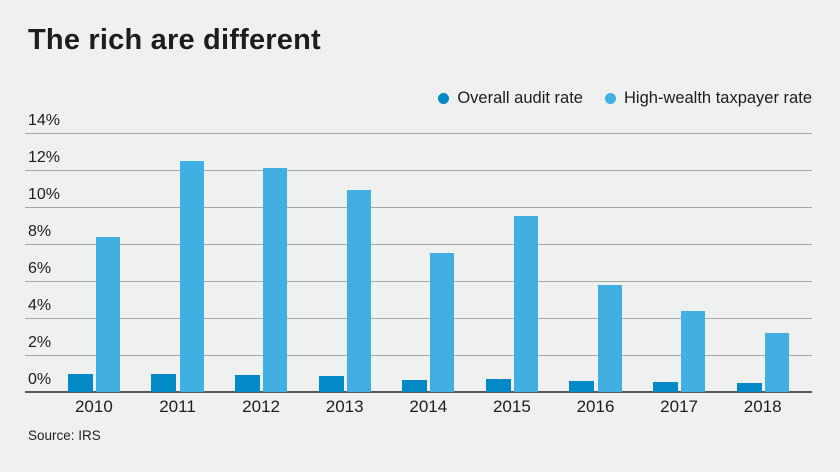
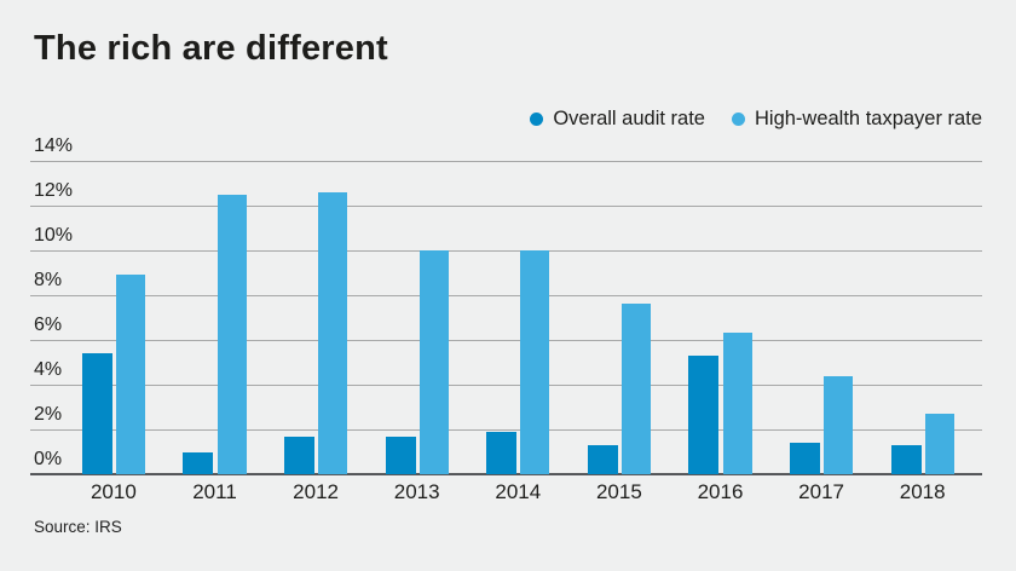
Overall audit rate/2010: 0.9% -> 5.4%
High-wealth taxpayer rate/2010: 8.4% -> 8.9%
Overall audit rate/2012: 0.9% -> 1.7%
High-wealth taxpayer rate/2012: 12.1% -> 12.6%
Overall audit rate/2013: 0.8% -> 1.7%
High-wealth taxpayer rate/2013: 10.9% -> 10.0%
Overall audit rate/2014: 0.7% -> 1.9%
High-wealth taxpayer rate/2014: 7.5% -> 10.0%
Overall audit rate/2015: 0.7% -> 1.3%
High-wealth taxpayer rate/2015: 9.5% -> 7.6%
Overall audit rate/2016: 0.6% -> 5.3%
High-wealth taxpayer rate/2016: 5.8% -> 6.3%
Overall audit rate/2017: 0.6% -> 1.4%
Overall audit rate/2018: 0.5% -> 1.3%
High-wealth taxpayer rate/2018: 3.2% -> 2.7%
